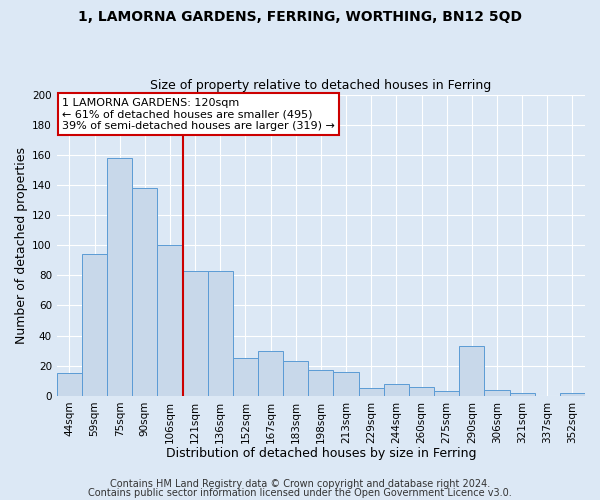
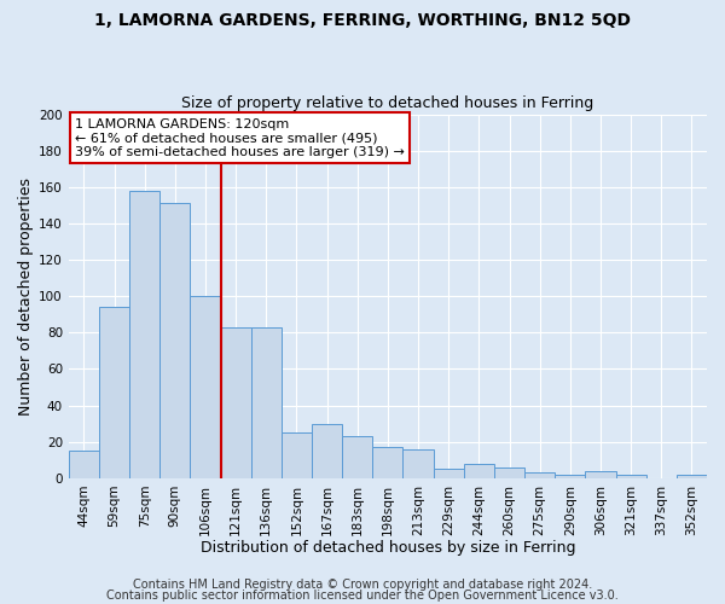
90sqm: 138 -> 151
290sqm: 33 -> 2
